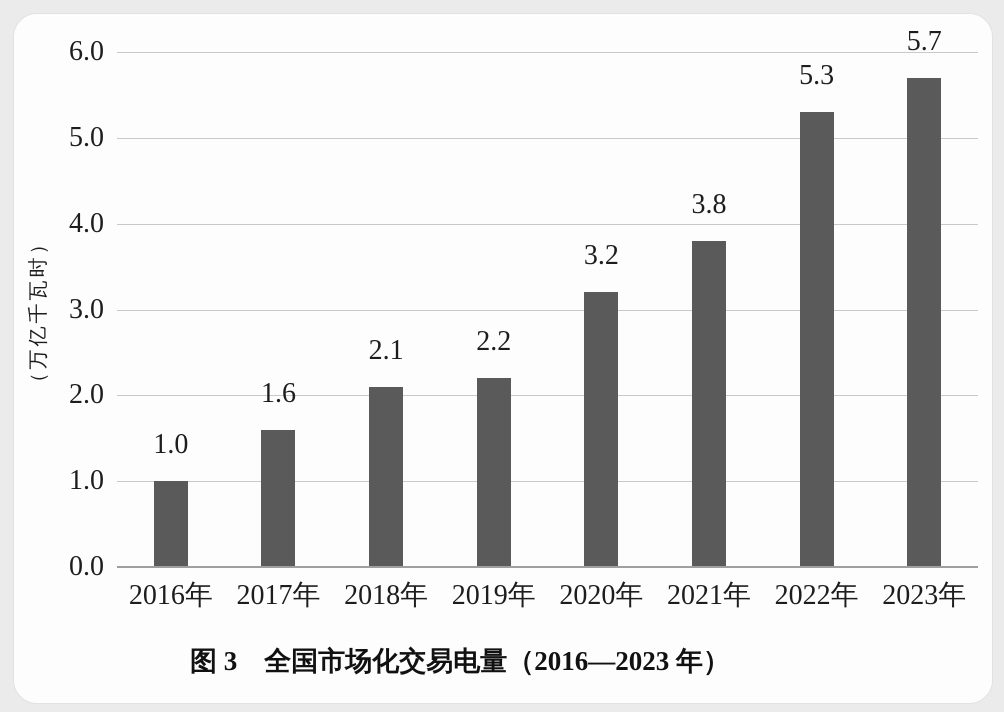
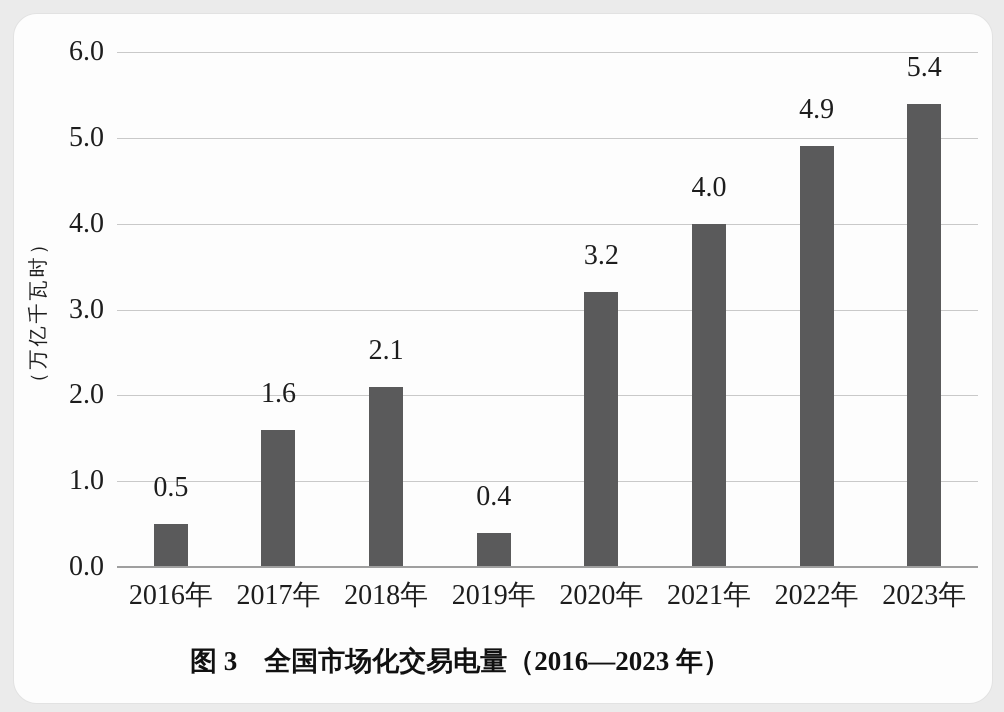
2016年: 1.0 -> 0.5
2019年: 2.2 -> 0.4
2021年: 3.8 -> 4.0
2022年: 5.3 -> 4.9
2023年: 5.7 -> 5.4
